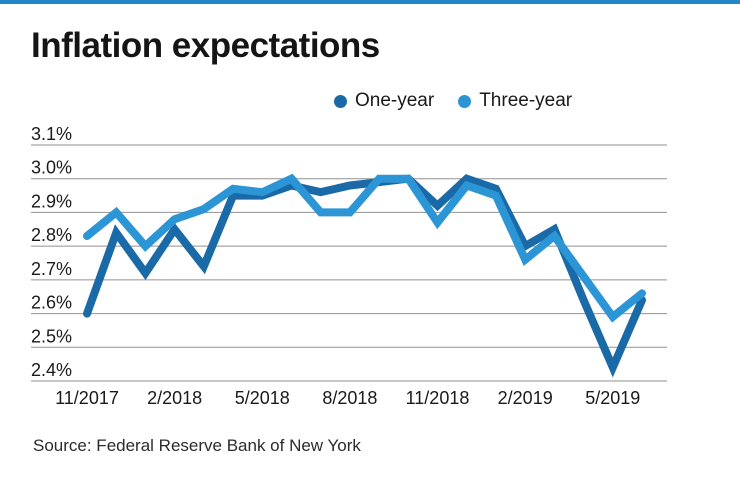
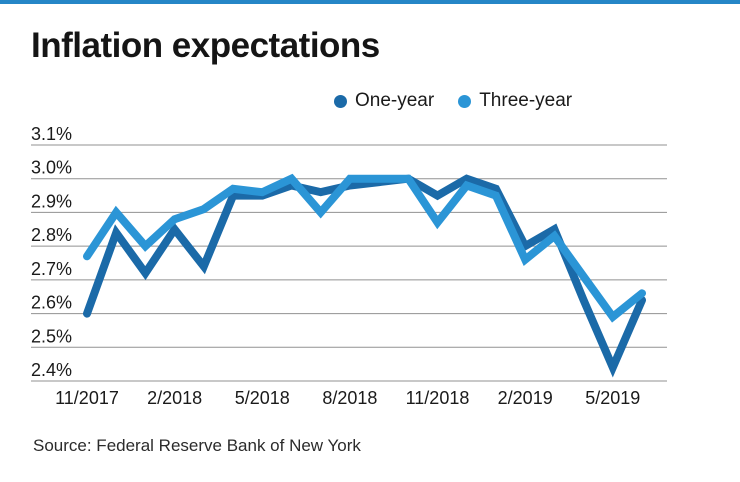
Three-year/11/2017: 2.83% -> 2.77%
Three-year/8/2018: 2.90% -> 3.00%
One-year/11/2018: 2.92% -> 2.95%
